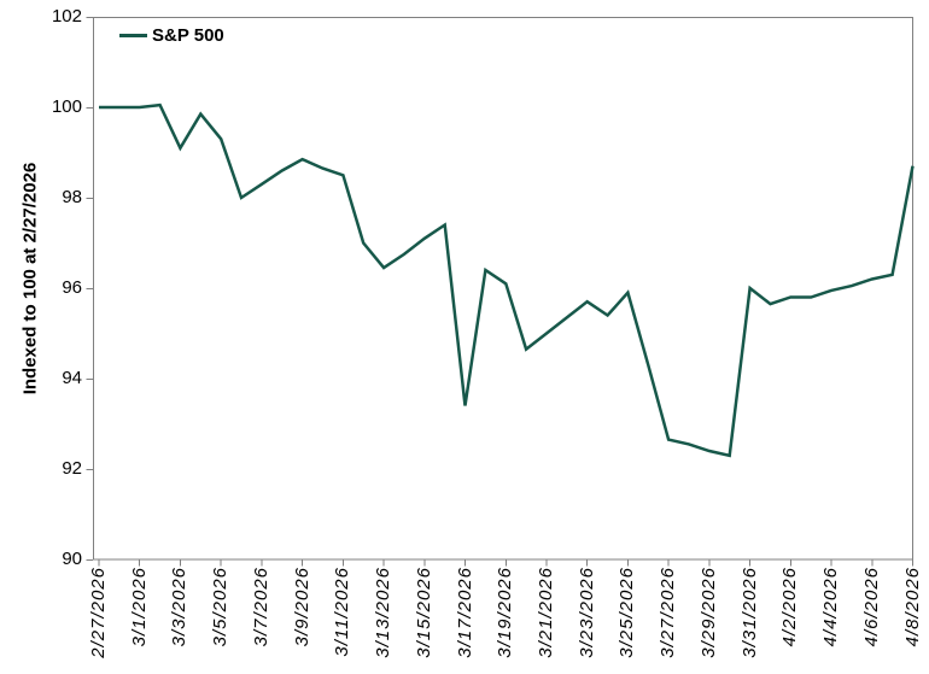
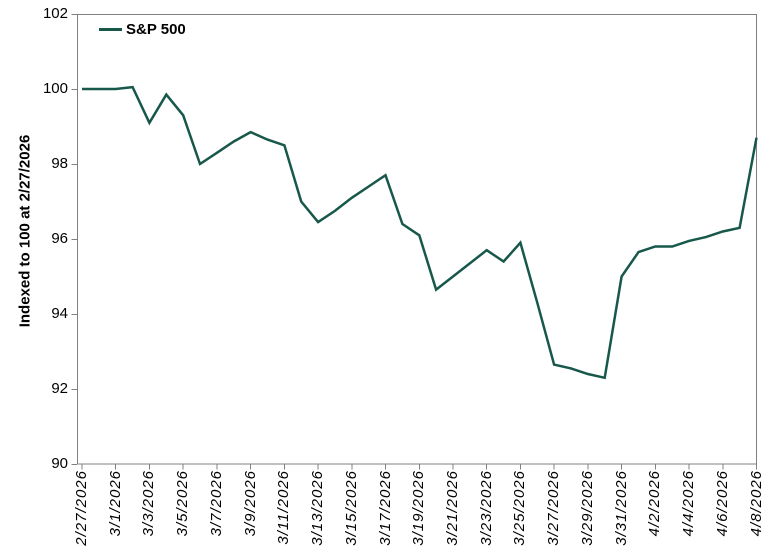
3/17/2026: 93.4 -> 97.7
3/31/2026: 96.0 -> 95.0
